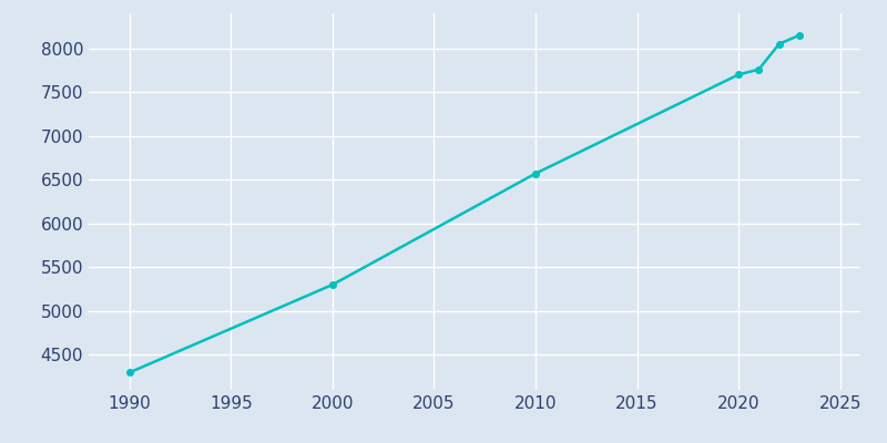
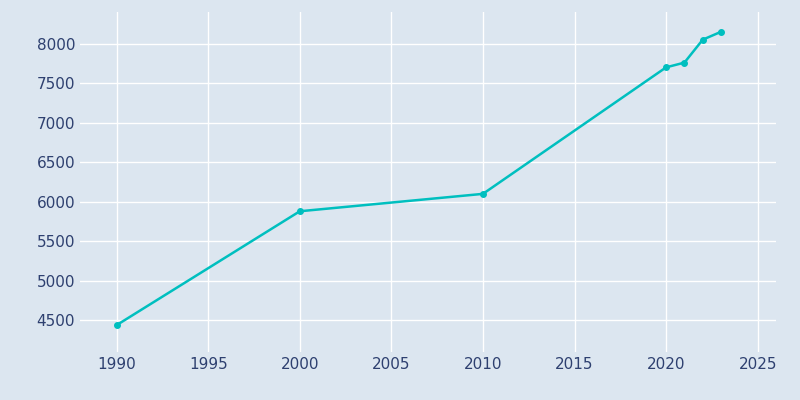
1990: 4300 -> 4440
2000: 5300 -> 5880
2010: 6570 -> 6100
